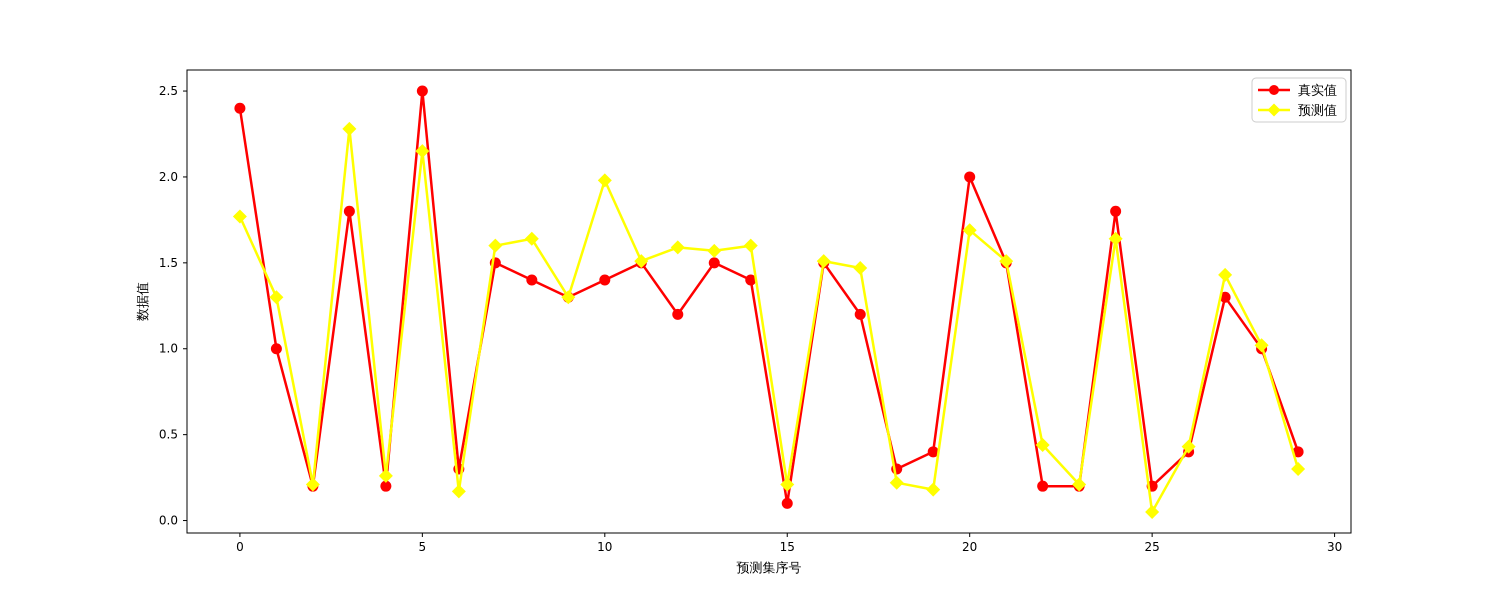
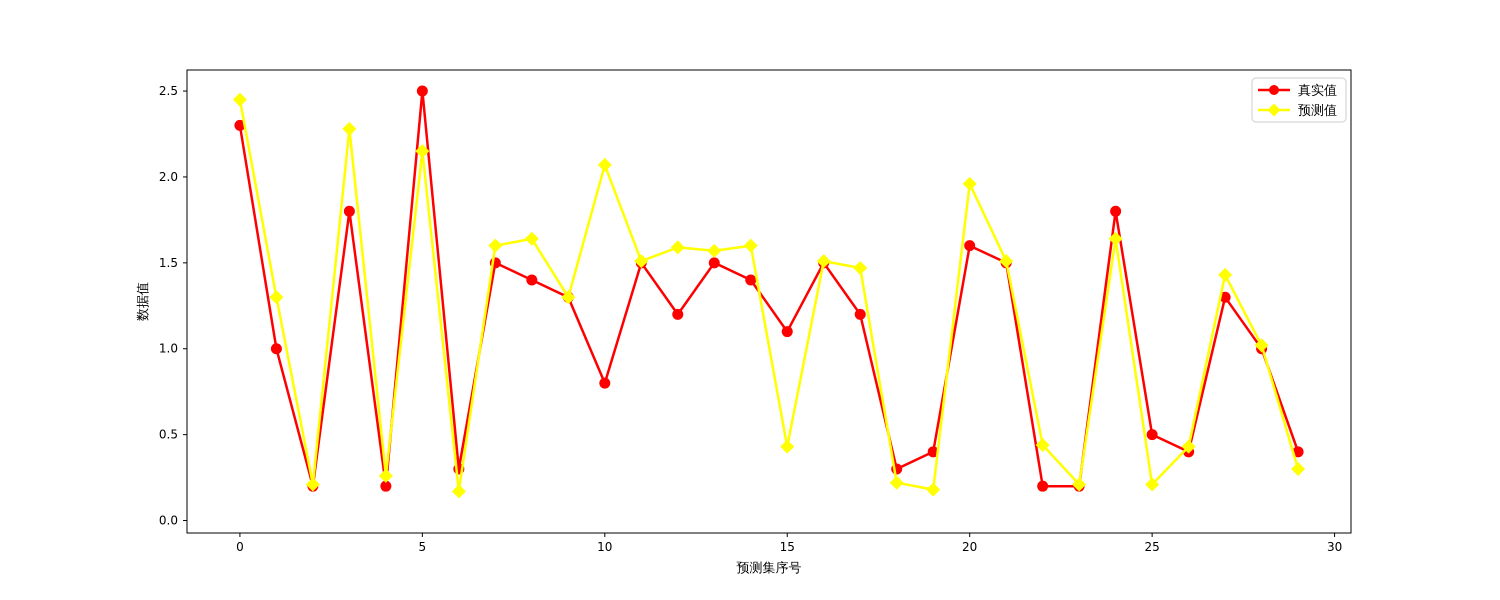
真实值/0: 2.4 -> 2.3
预测值/0: 1.77 -> 2.45
真实值/10: 1.4 -> 0.8
预测值/10: 1.98 -> 2.07
真实值/15: 0.1 -> 1.1
预测值/15: 0.21 -> 0.43
真实值/20: 2.0 -> 1.6
预测值/20: 1.69 -> 1.96
真实值/25: 0.2 -> 0.5
预测值/25: 0.05 -> 0.21
